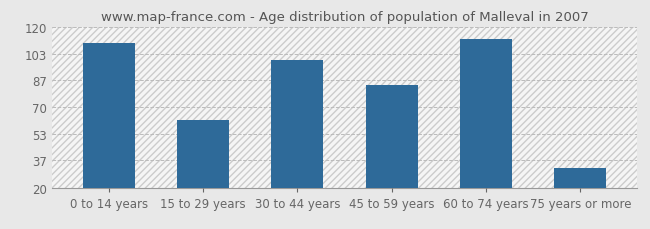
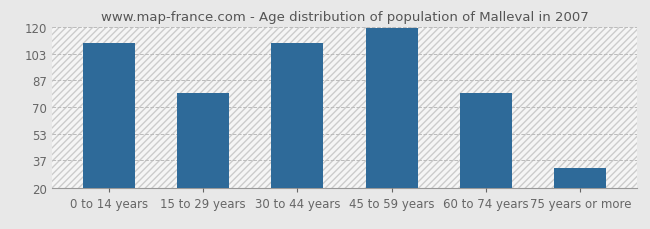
15 to 29 years: 62 -> 79
30 to 44 years: 99 -> 110
45 to 59 years: 84 -> 119
60 to 74 years: 112 -> 79
